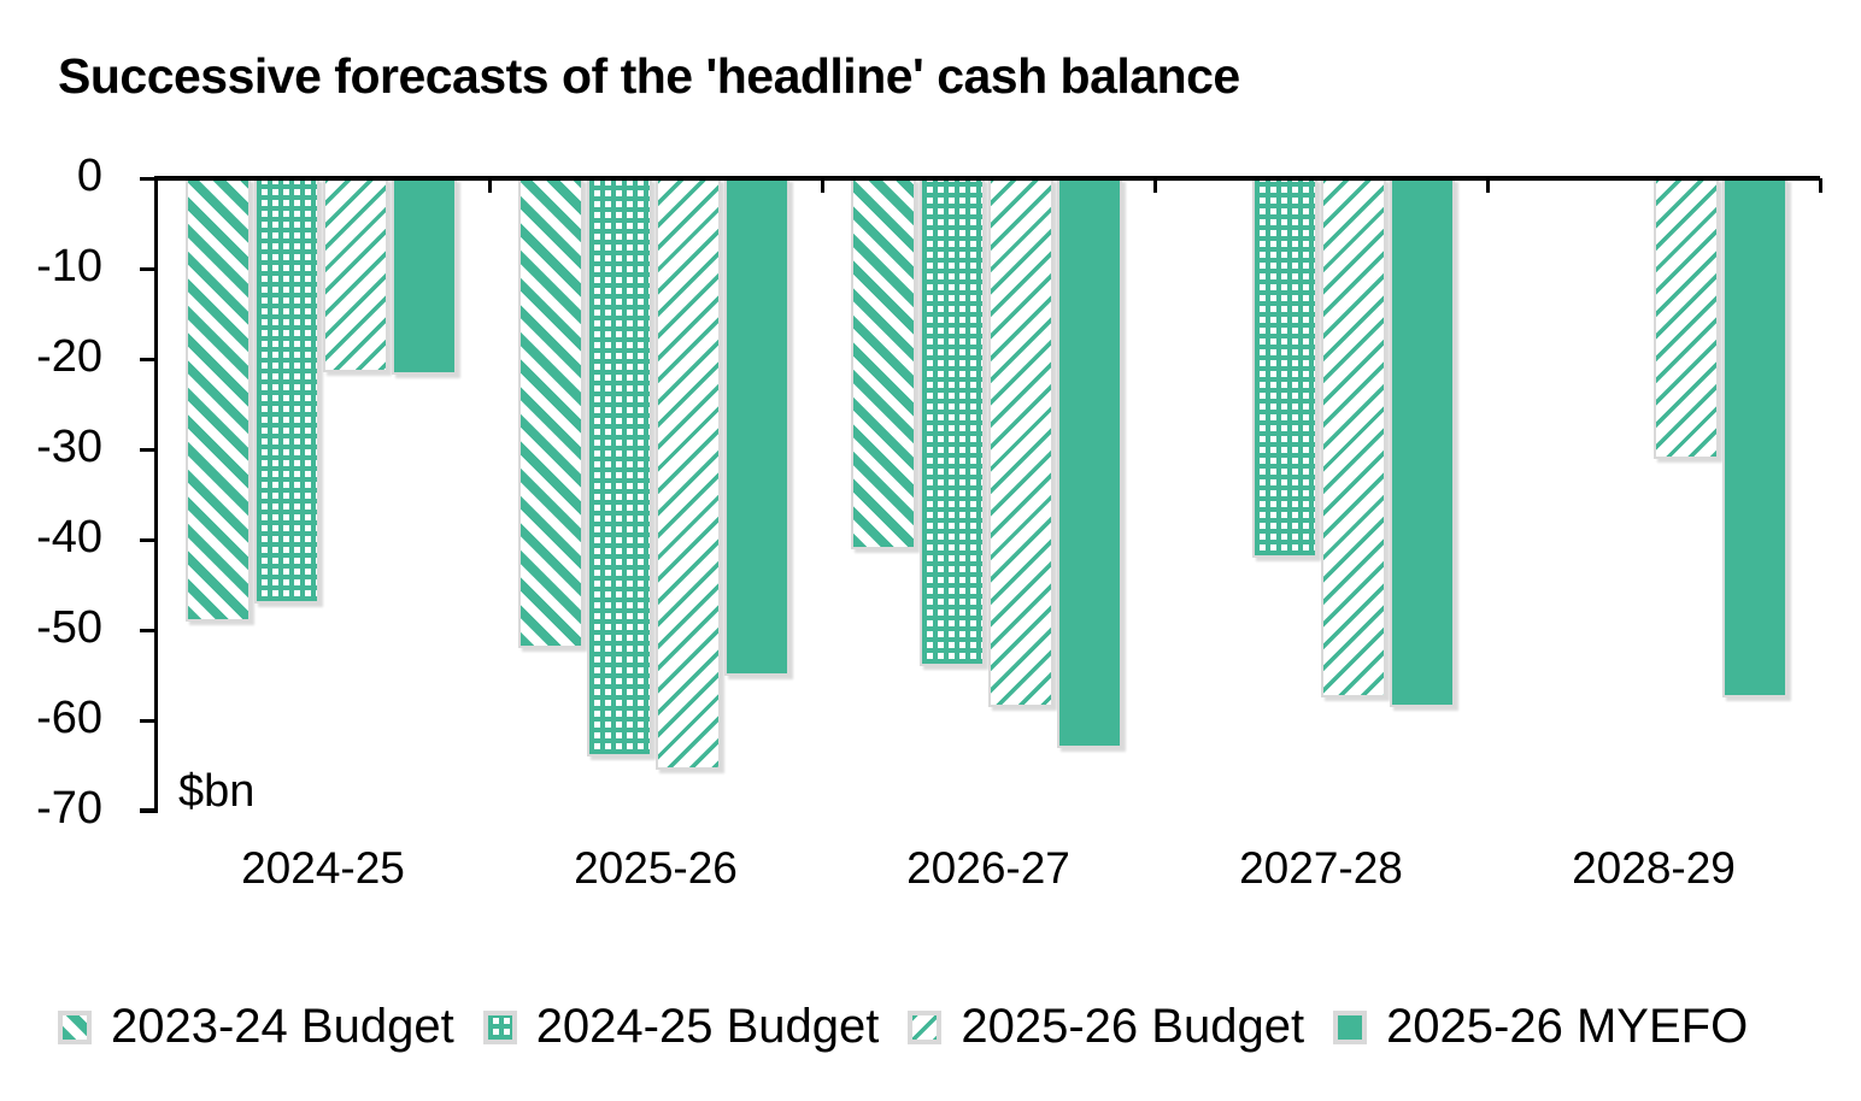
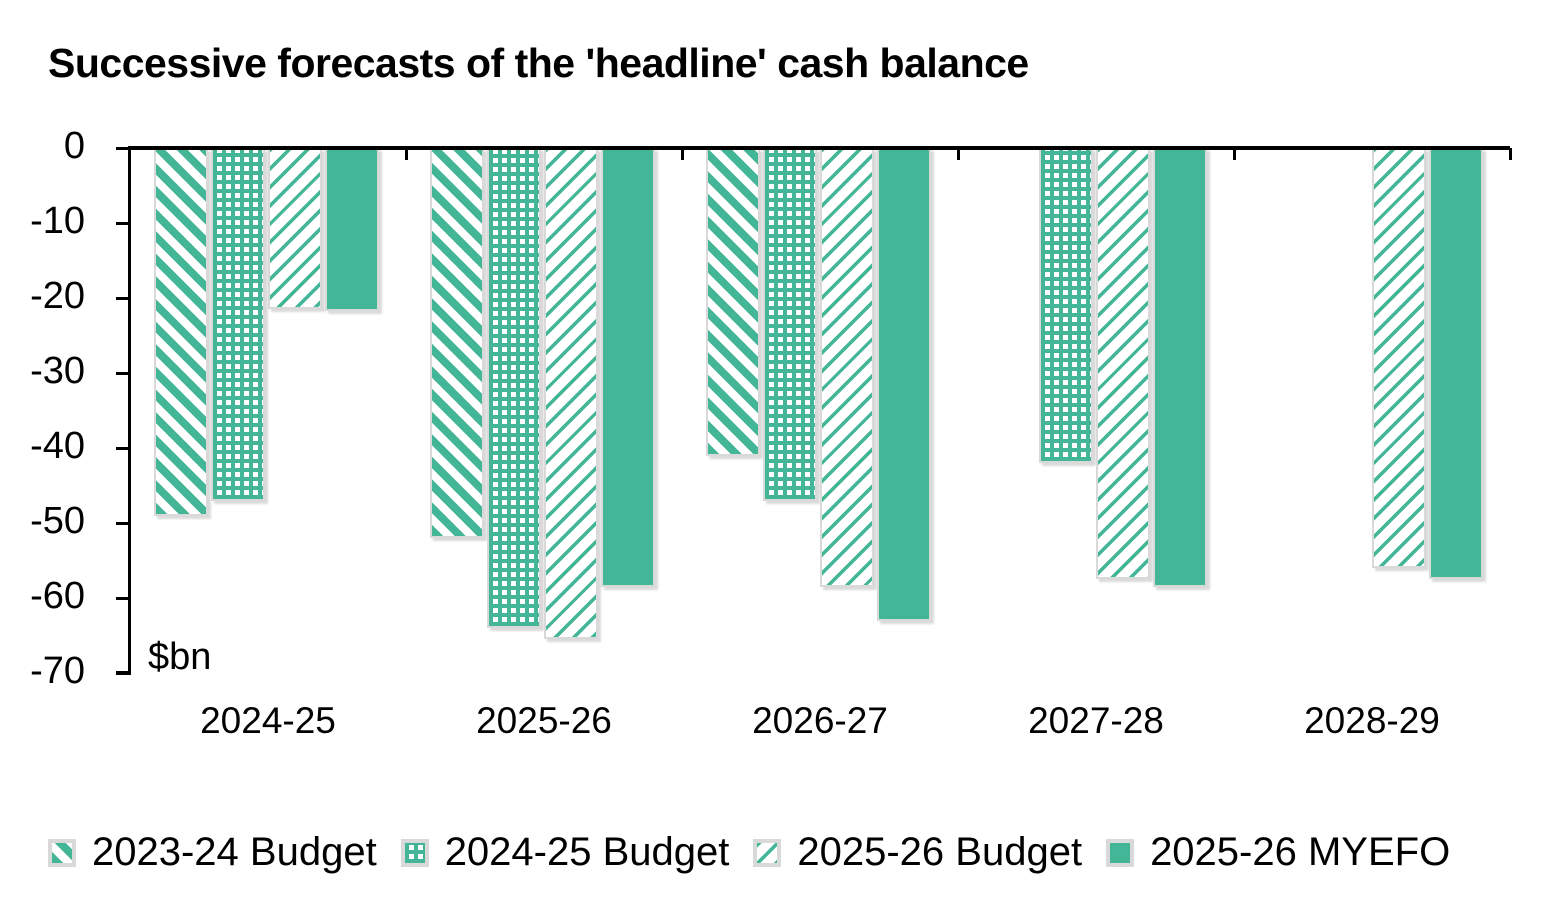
2025-26 MYEFO/2025-26: -55 -> -58
2024-25 Budget/2026-27: -54 -> -47
2025-26 Budget/2028-29: -31 -> -56
